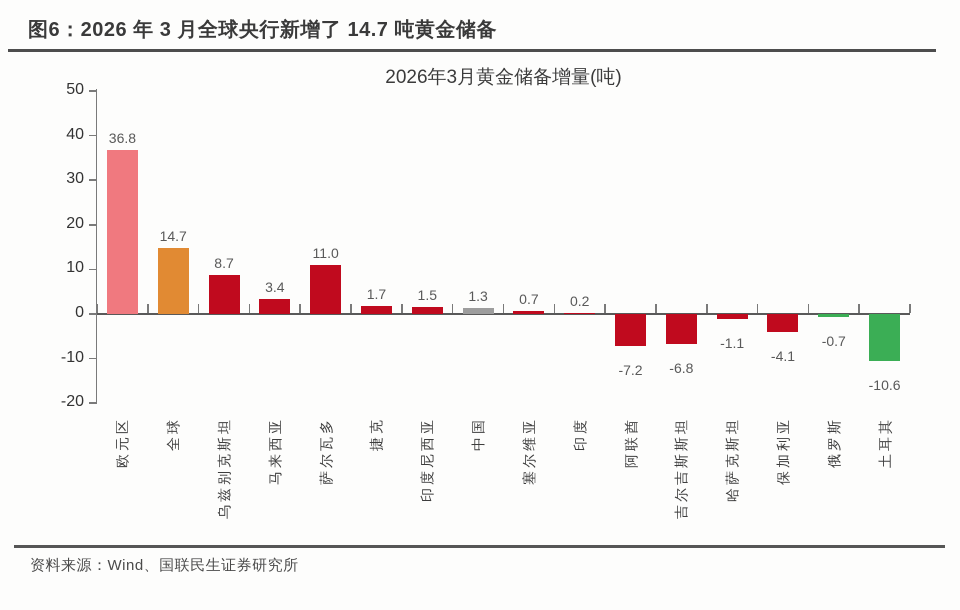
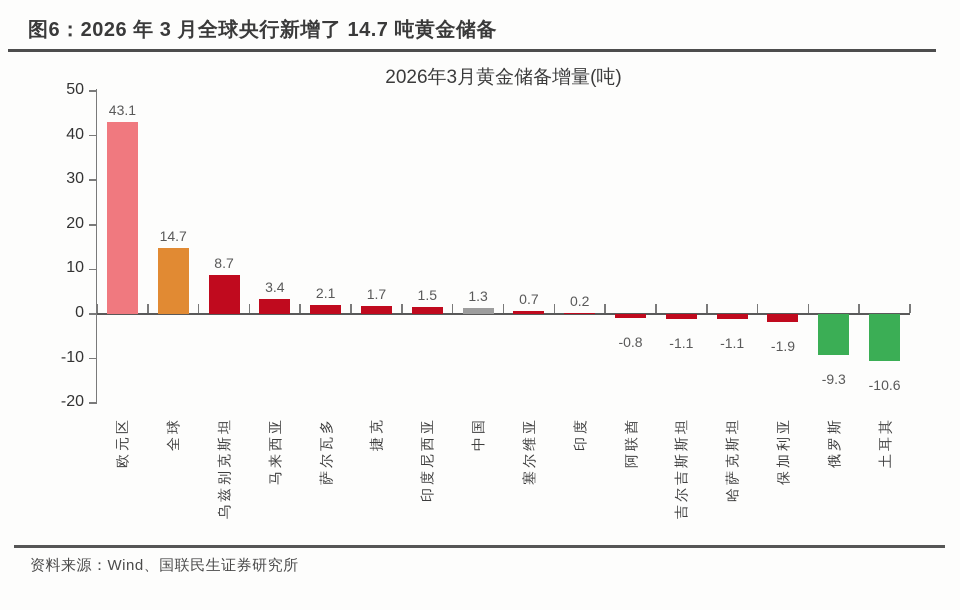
欧元区: 36.8 -> 43.1
萨尔瓦多: 11.0 -> 2.1
阿联酋: -7.2 -> -0.8
吉尔吉斯斯坦: -6.8 -> -1.1
保加利亚: -4.1 -> -1.9
俄罗斯: -0.7 -> -9.3
